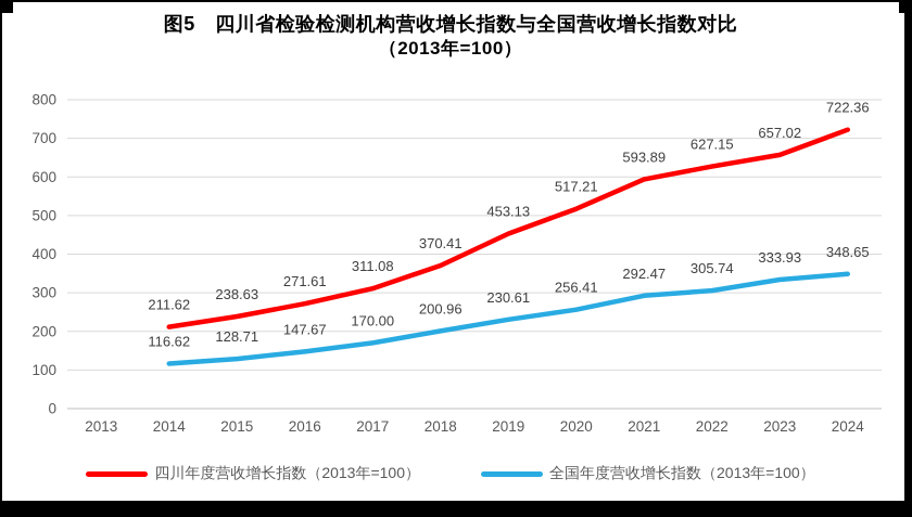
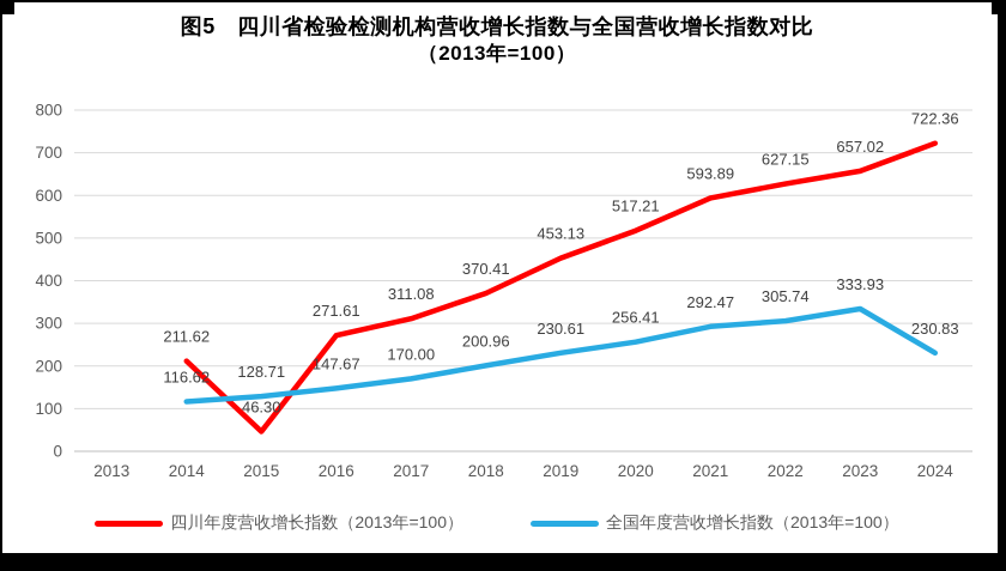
四川年度营收增长指数（2013年=100）/2015: 238.63 -> 46.30
全国年度营收增长指数（2013年=100）/2024: 348.65 -> 230.83
